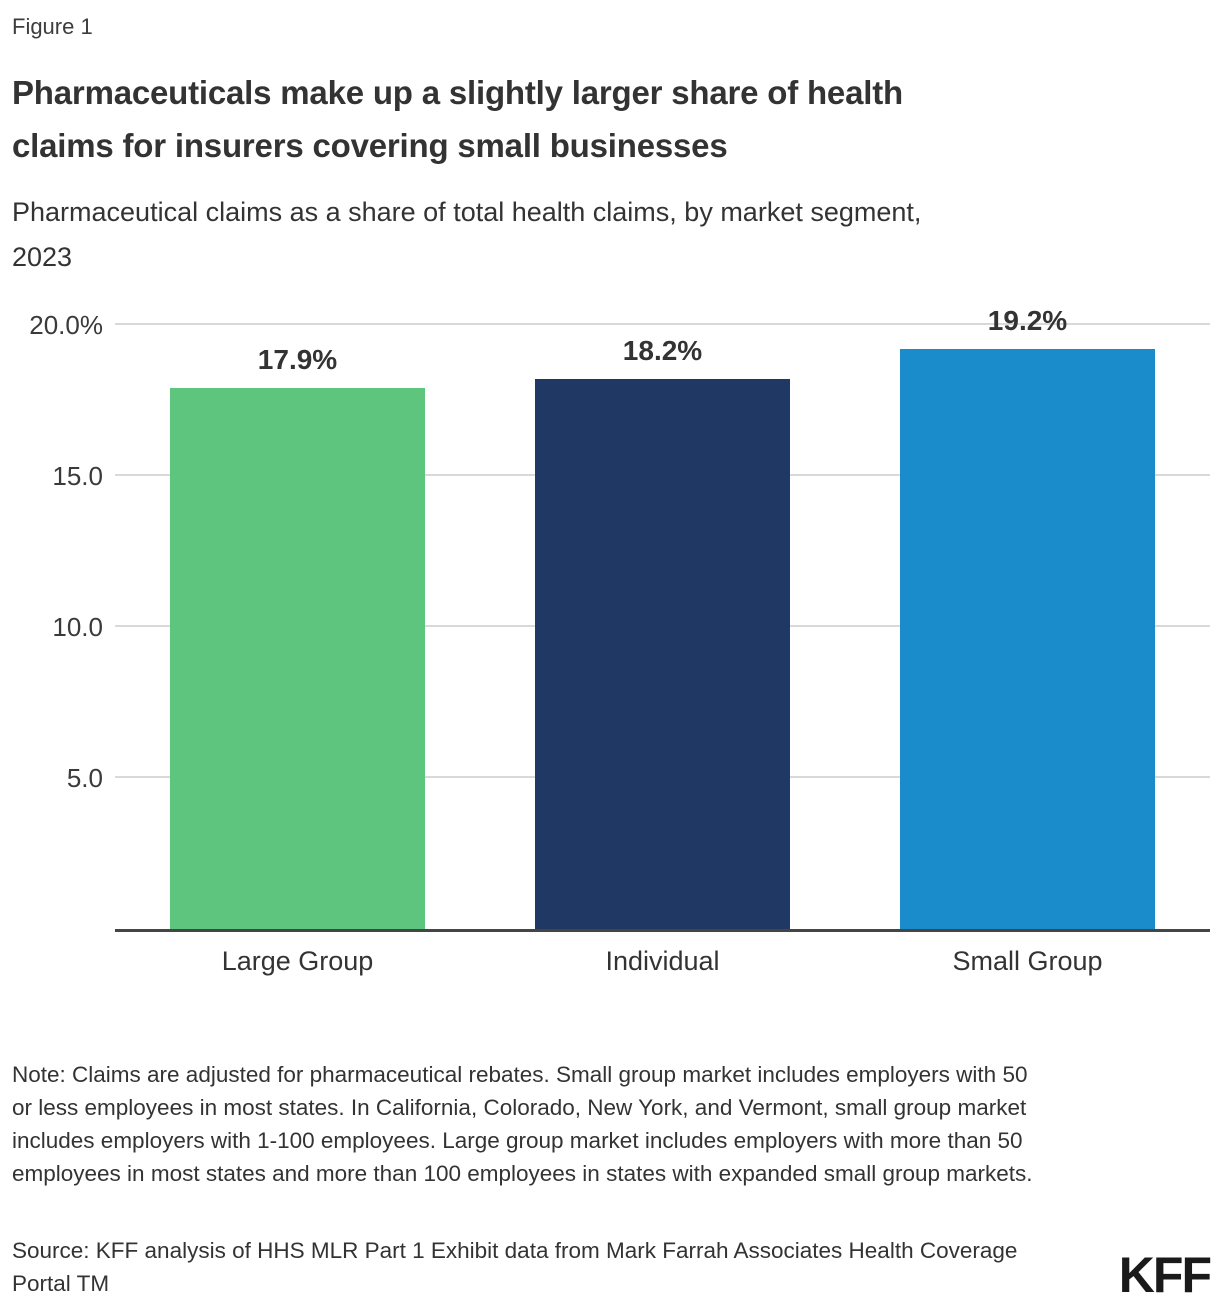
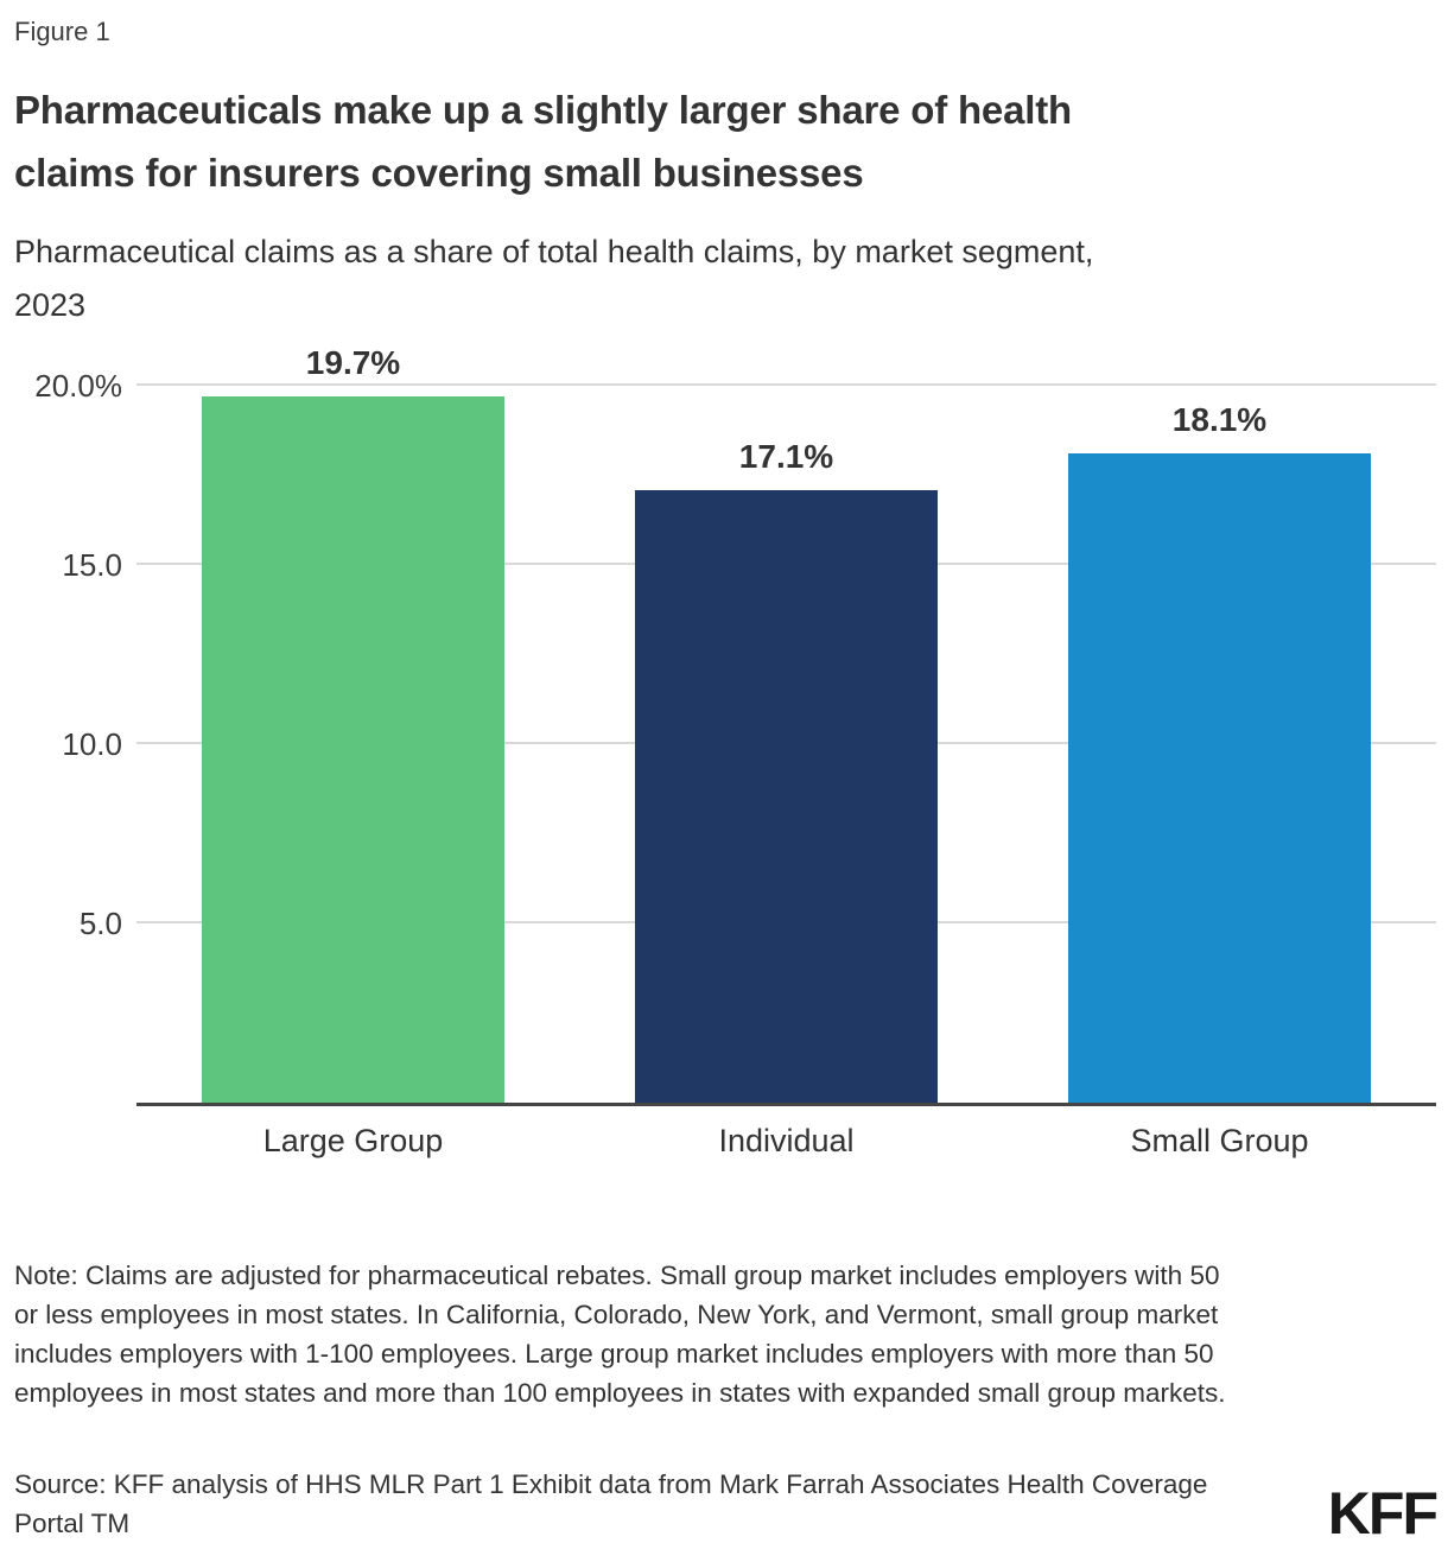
Large Group: 17.9% -> 19.7%
Individual: 18.2% -> 17.1%
Small Group: 19.2% -> 18.1%
